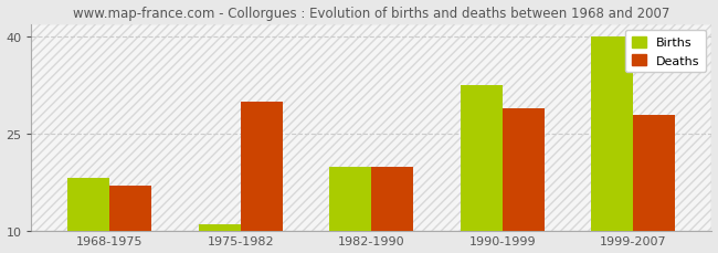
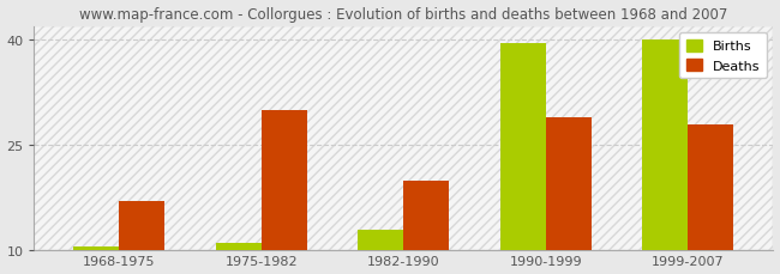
Births/1968-1975: 18.2 -> 10.5
Births/1982-1990: 20.0 -> 13.0
Births/1990-1999: 32.6 -> 39.5
